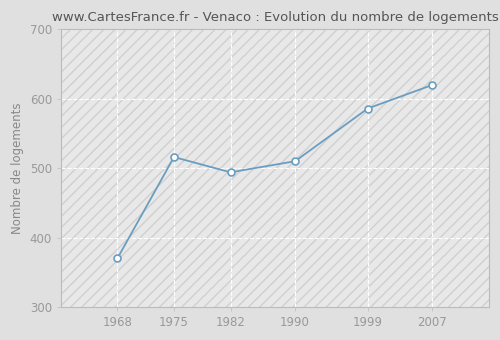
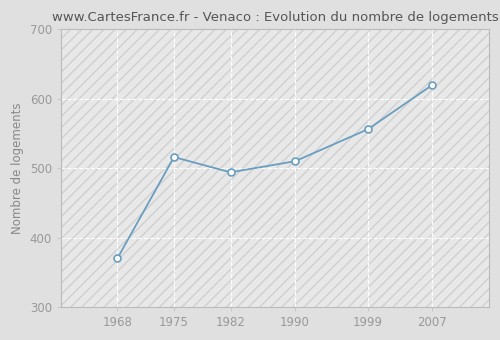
1999: 586 -> 556
